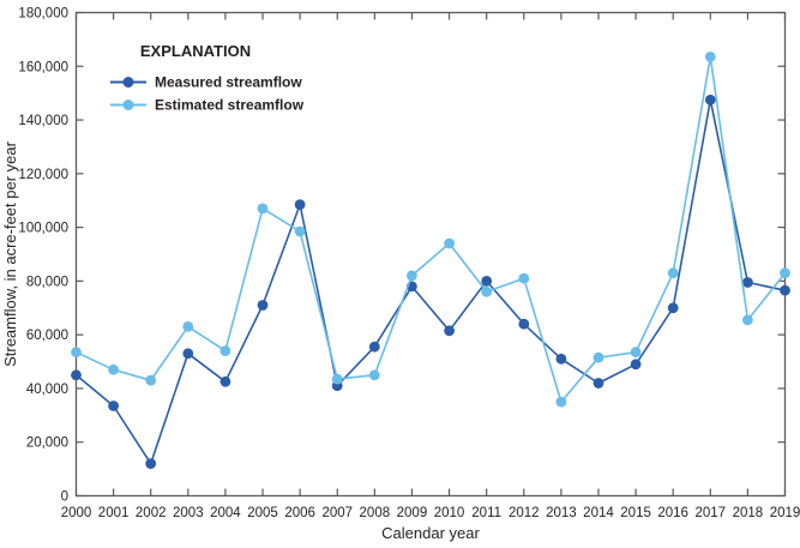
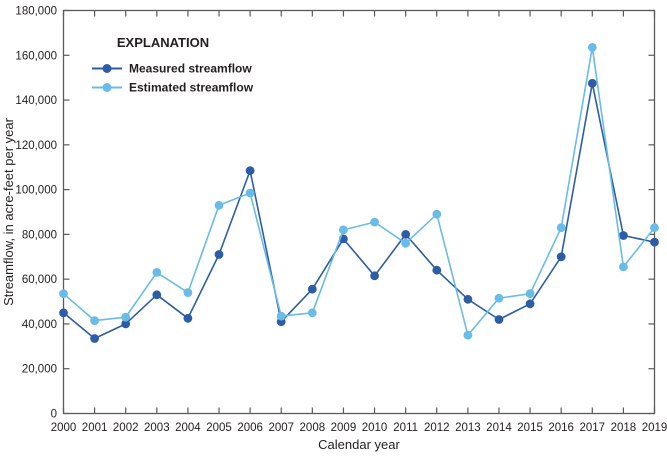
Estimated streamflow/2001: 47000 -> 42000
Measured streamflow/2002: 12000 -> 40000
Estimated streamflow/2005: 107000 -> 93000
Estimated streamflow/2010: 94000 -> 86000
Estimated streamflow/2012: 81000 -> 89000
